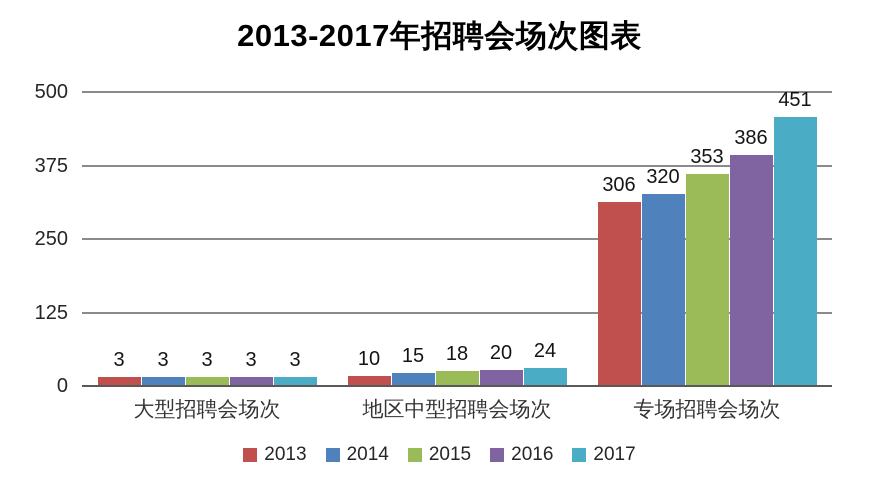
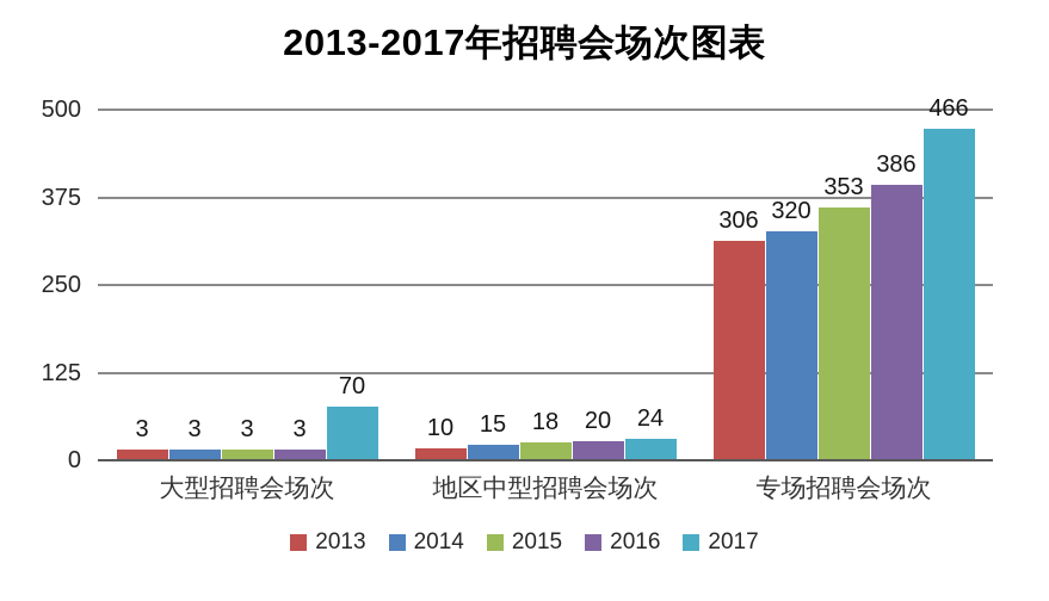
2017/大型招聘会场次: 3 -> 70
2017/专场招聘会场次: 451 -> 466
